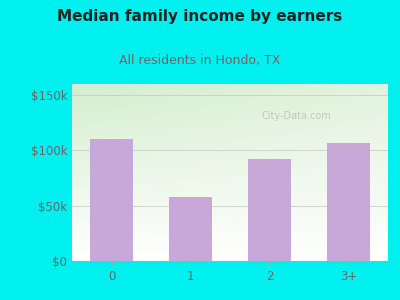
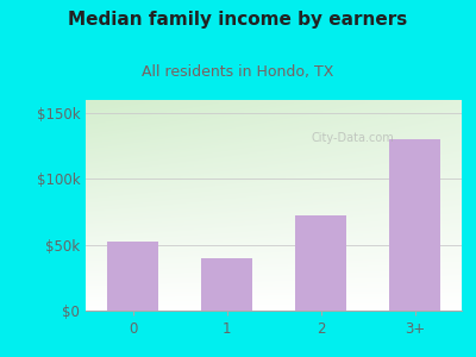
0: $110k -> $52k
1: $58k -> $40k
2: $92k -> $72k
3+: $107k -> $130k
